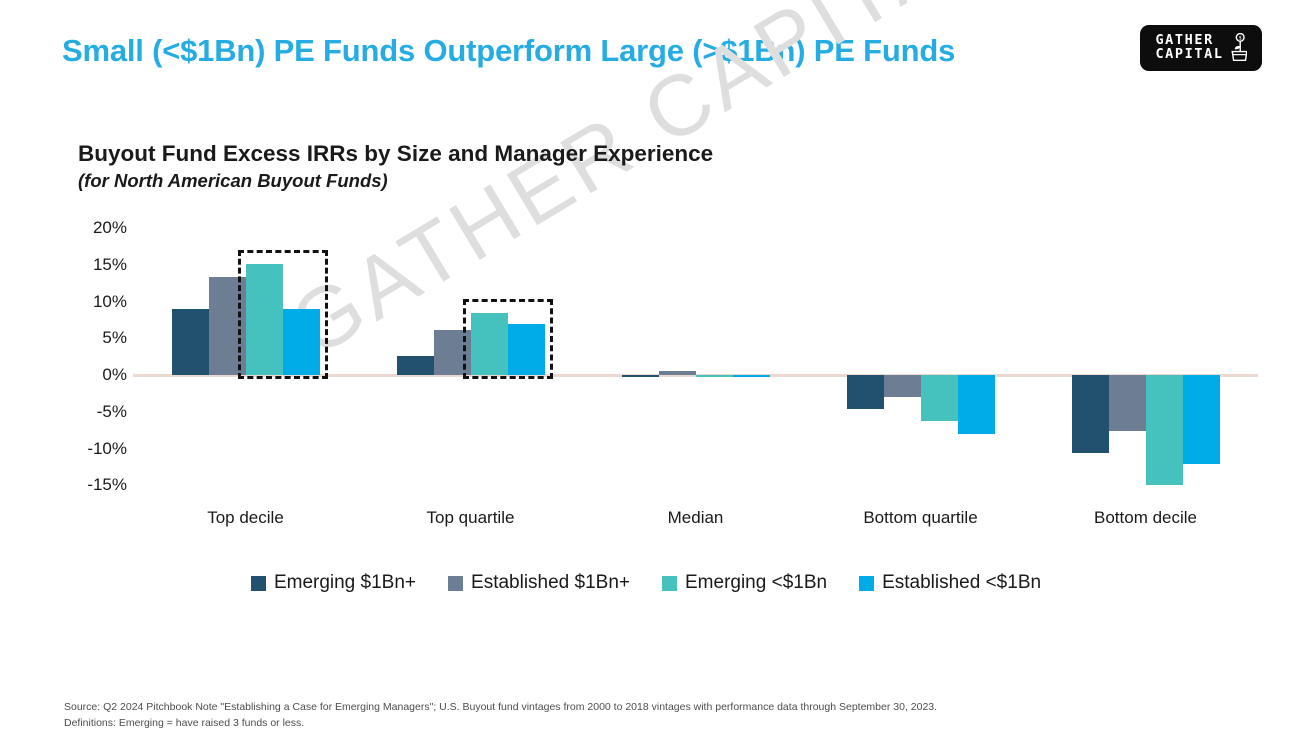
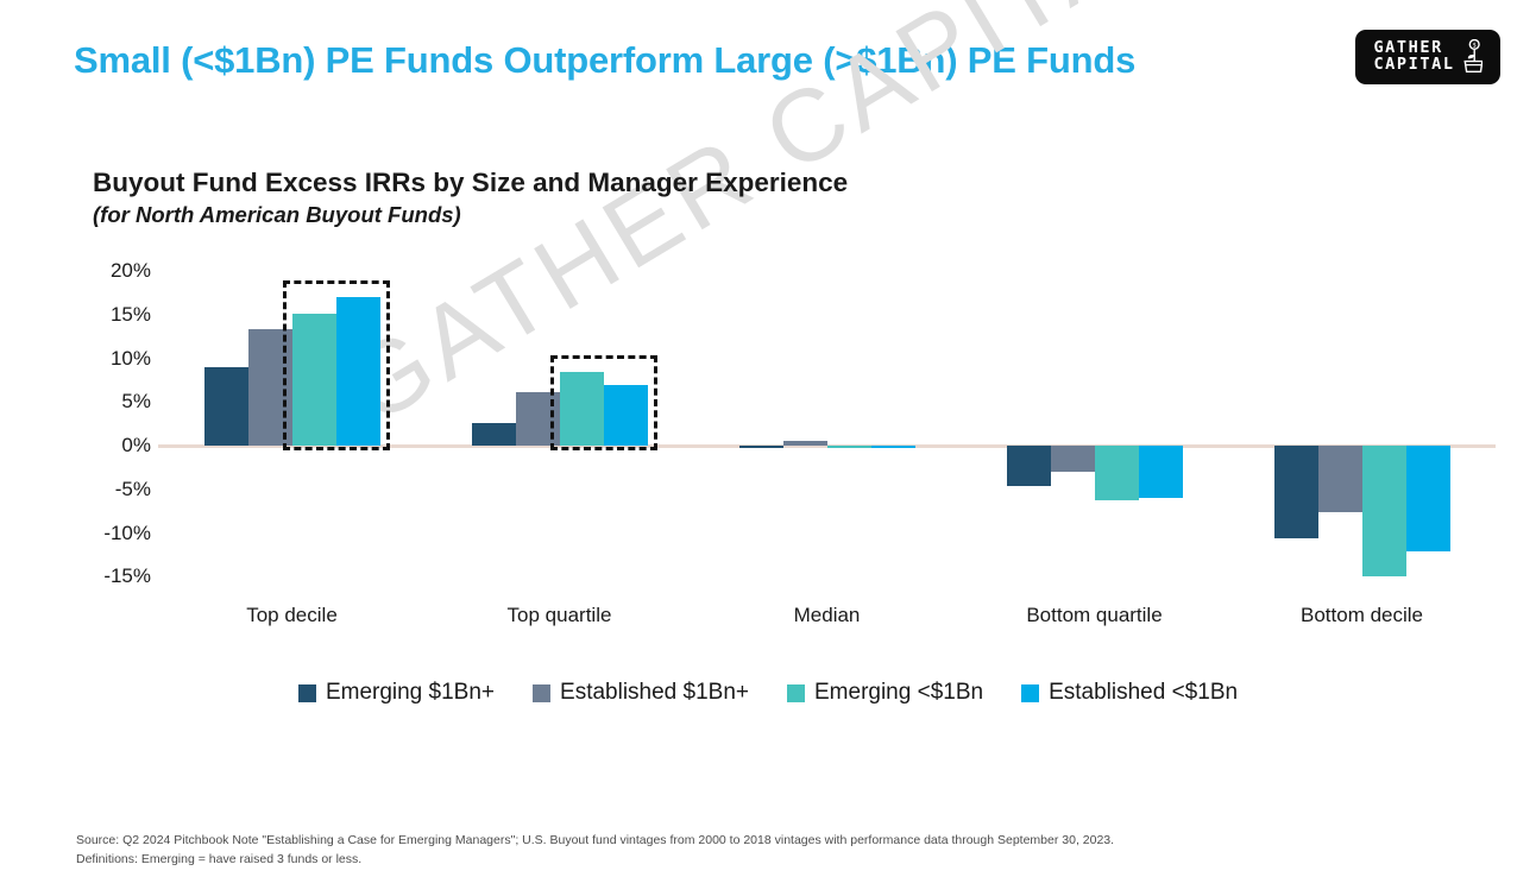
Established <$1Bn/Top decile: 9% -> 17%
Established <$1Bn/Bottom quartile: -8% -> -6%
